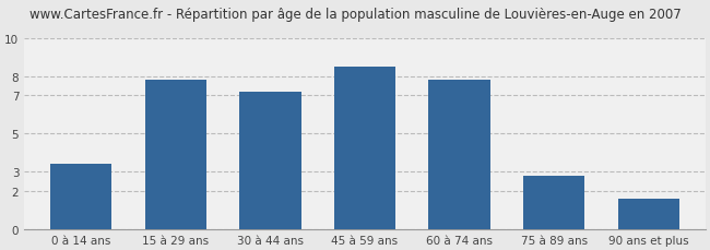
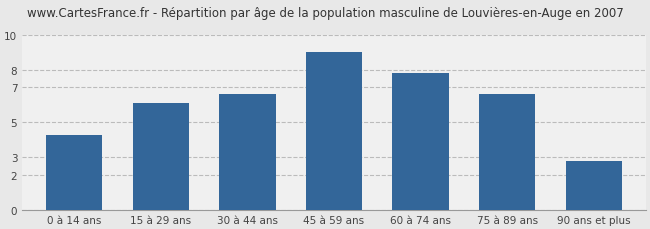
0 à 14 ans: 3.4 -> 4.3
15 à 29 ans: 7.8 -> 6.1
30 à 44 ans: 7.2 -> 6.6
45 à 59 ans: 8.5 -> 9.0
75 à 89 ans: 2.8 -> 6.6
90 ans et plus: 1.6 -> 2.8
